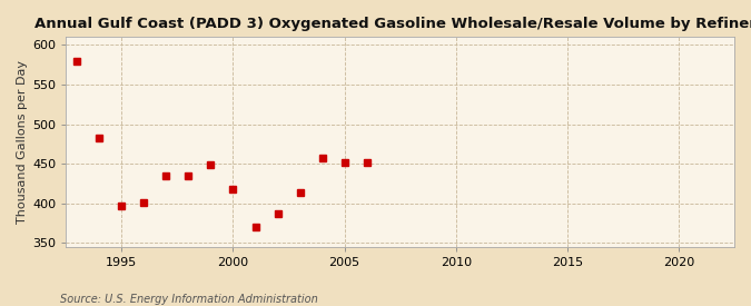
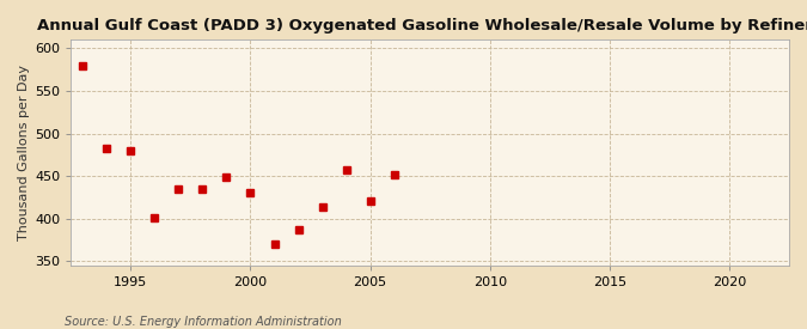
1995: 397 -> 480
2000: 418 -> 430
2005: 451 -> 420
